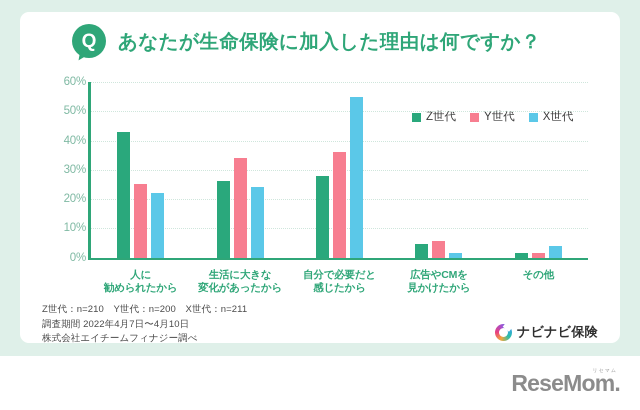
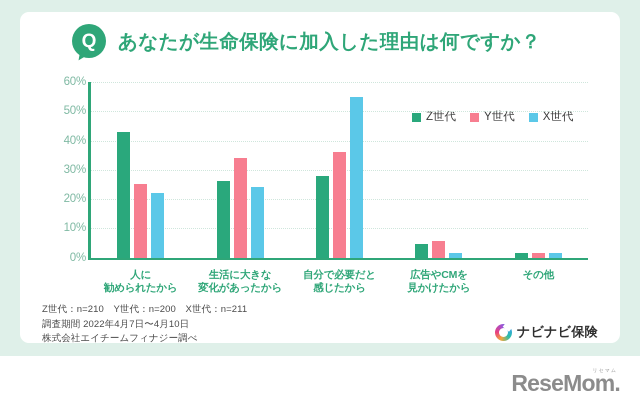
X世代/その他: 4% -> 2%
